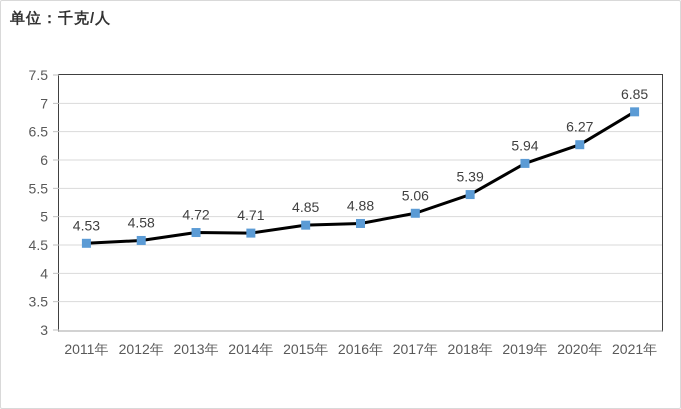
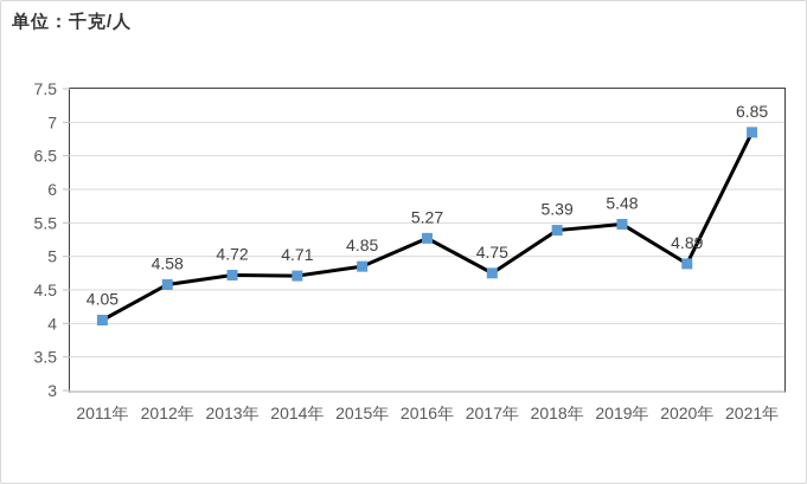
2011年: 4.53 -> 4.05
2016年: 4.88 -> 5.27
2017年: 5.06 -> 4.75
2019年: 5.94 -> 5.48
2020年: 6.27 -> 4.89
